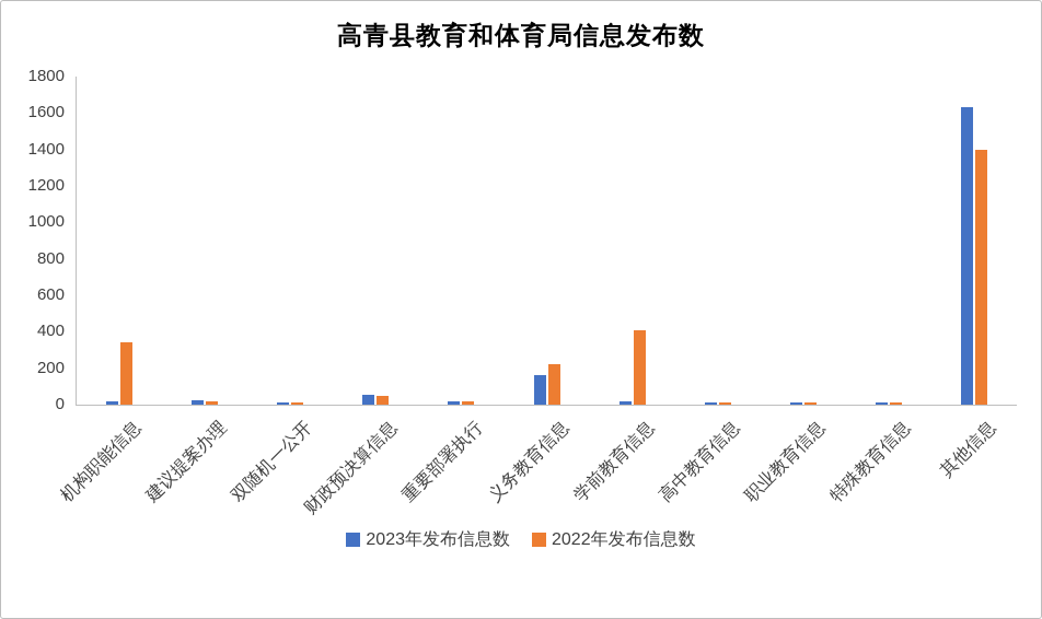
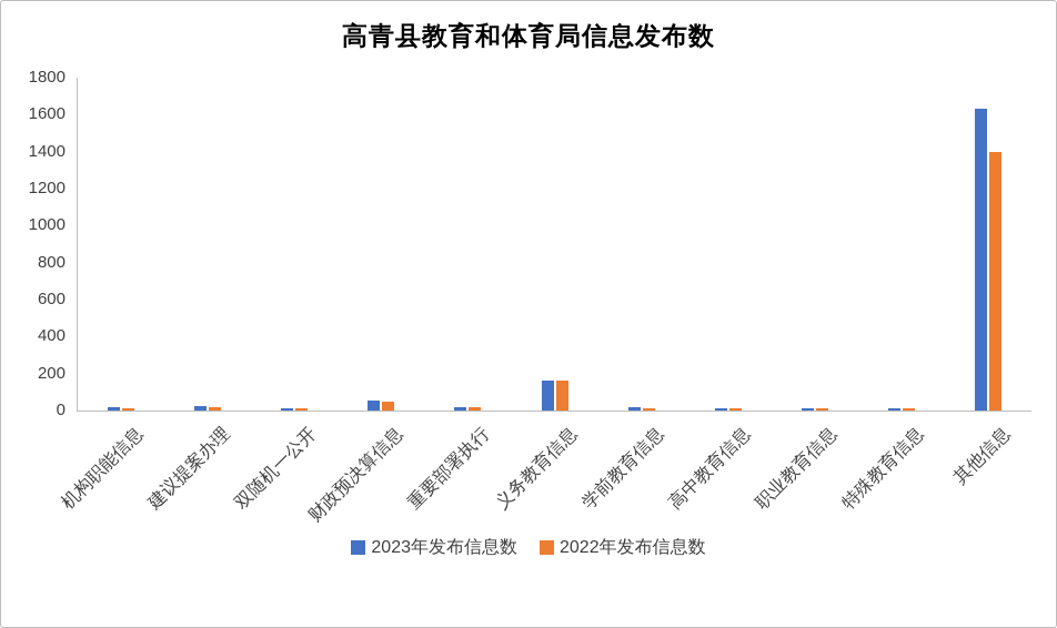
2022年发布信息数/机构职能信息: 340 -> 10
2022年发布信息数/义务教育信息: 220 -> 160
2022年发布信息数/学前教育信息: 410 -> 10
